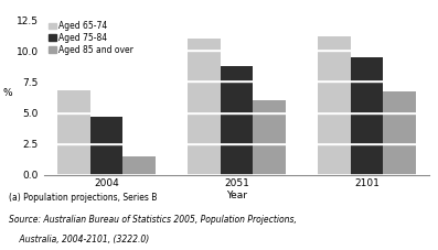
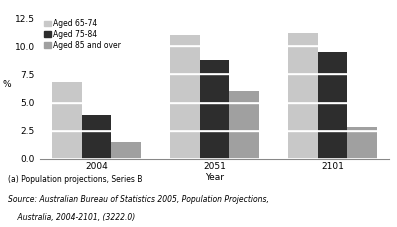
Aged 75-84/2004: 4.7 -> 3.9
Aged 85 and over/2101: 6.7 -> 2.8
